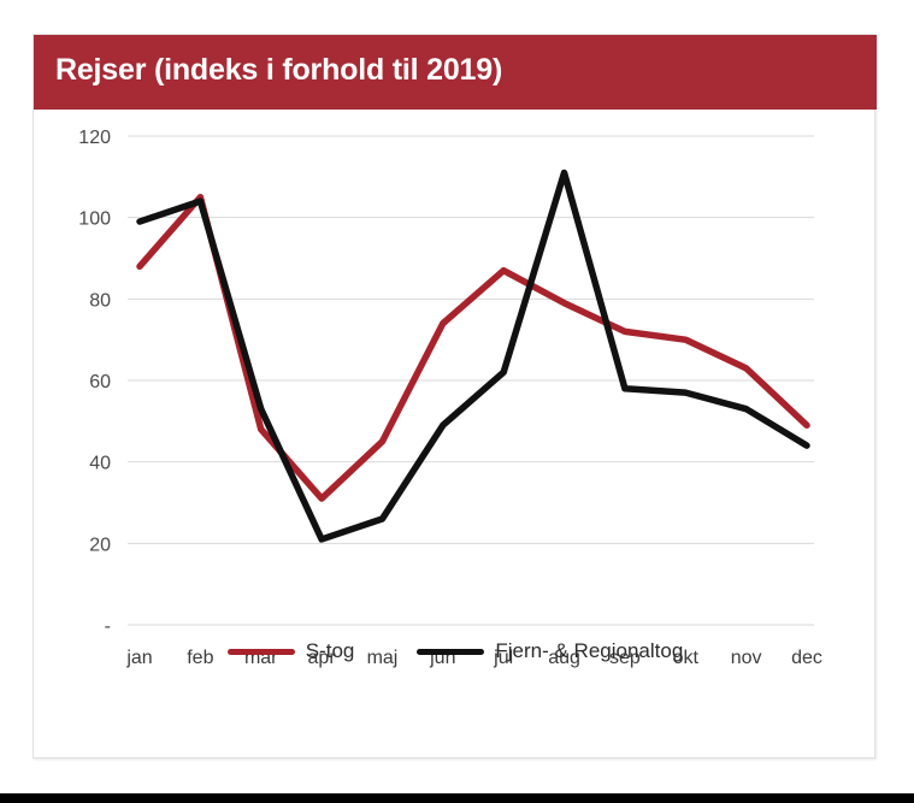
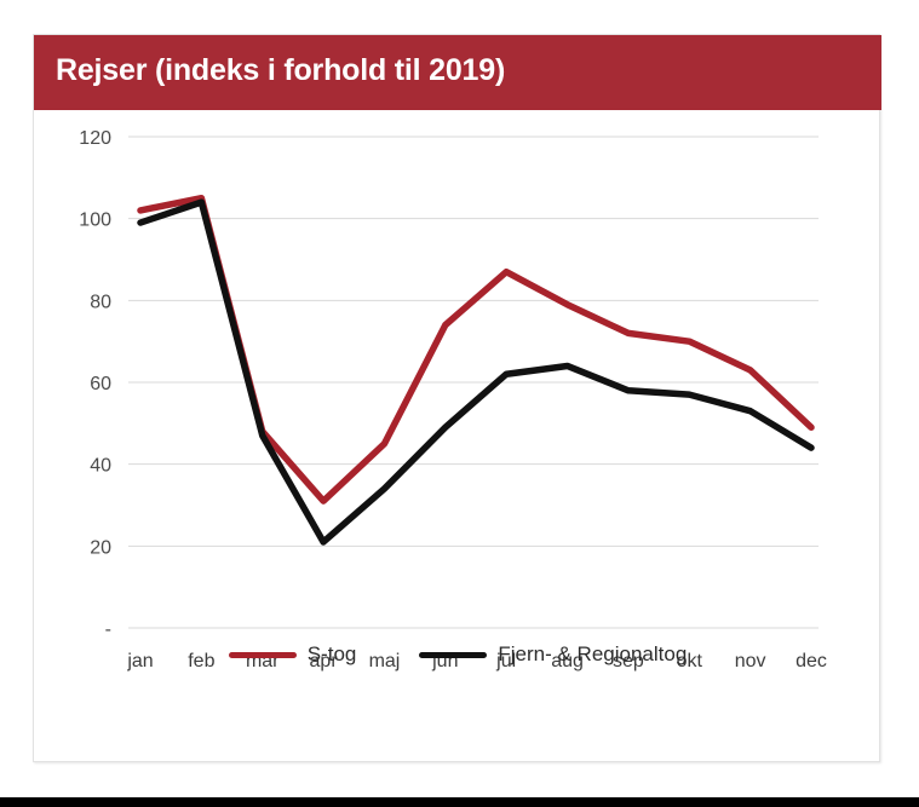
S-tog/jan: 88 -> 102
Fjern- & Regionaltog/mar: 53 -> 47
Fjern- & Regionaltog/maj: 26 -> 34
Fjern- & Regionaltog/aug: 111 -> 64
